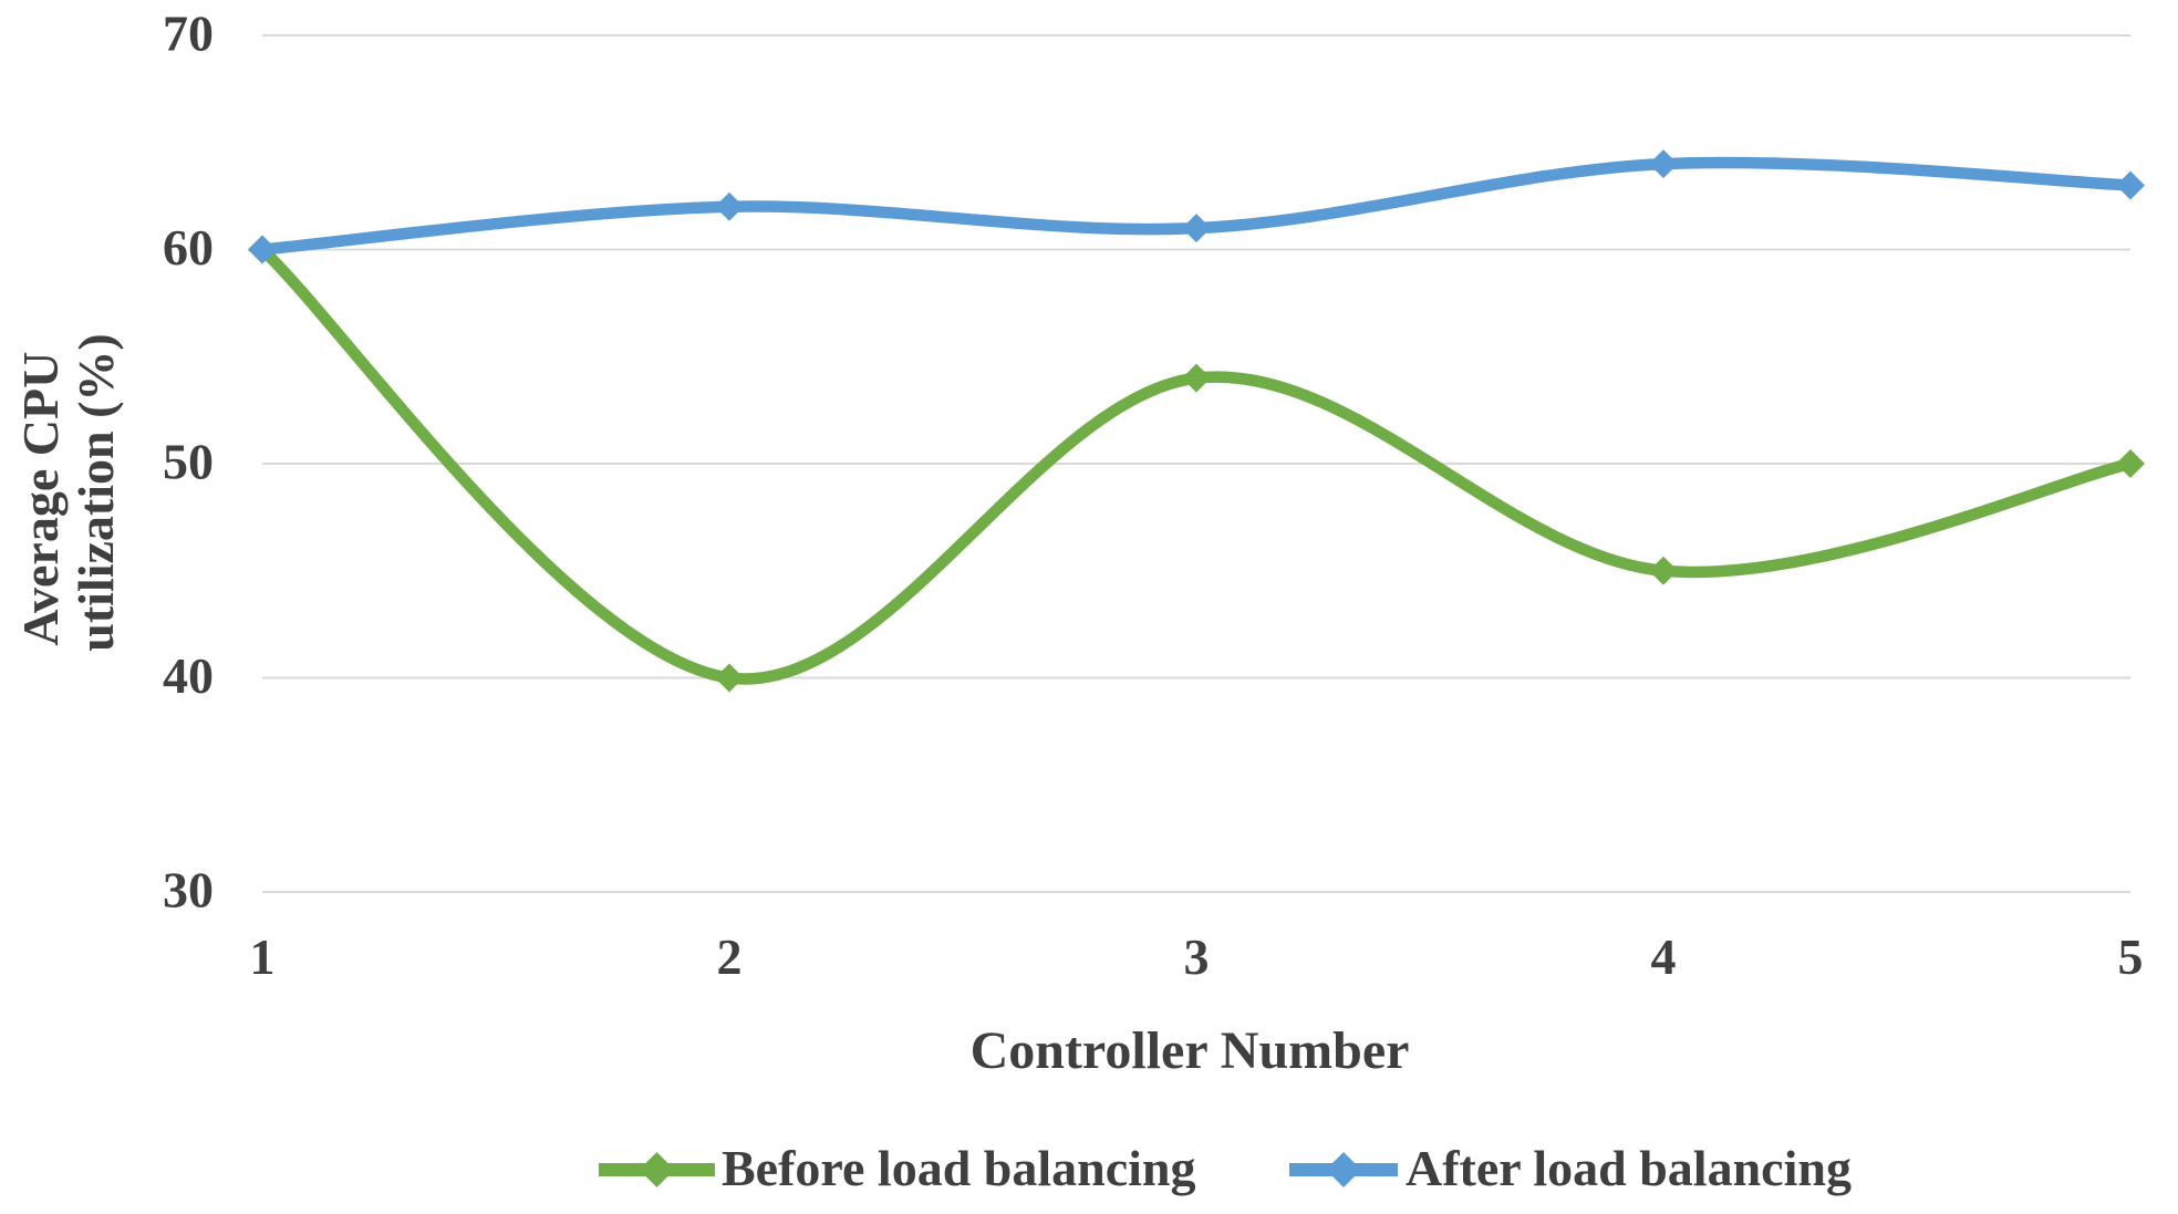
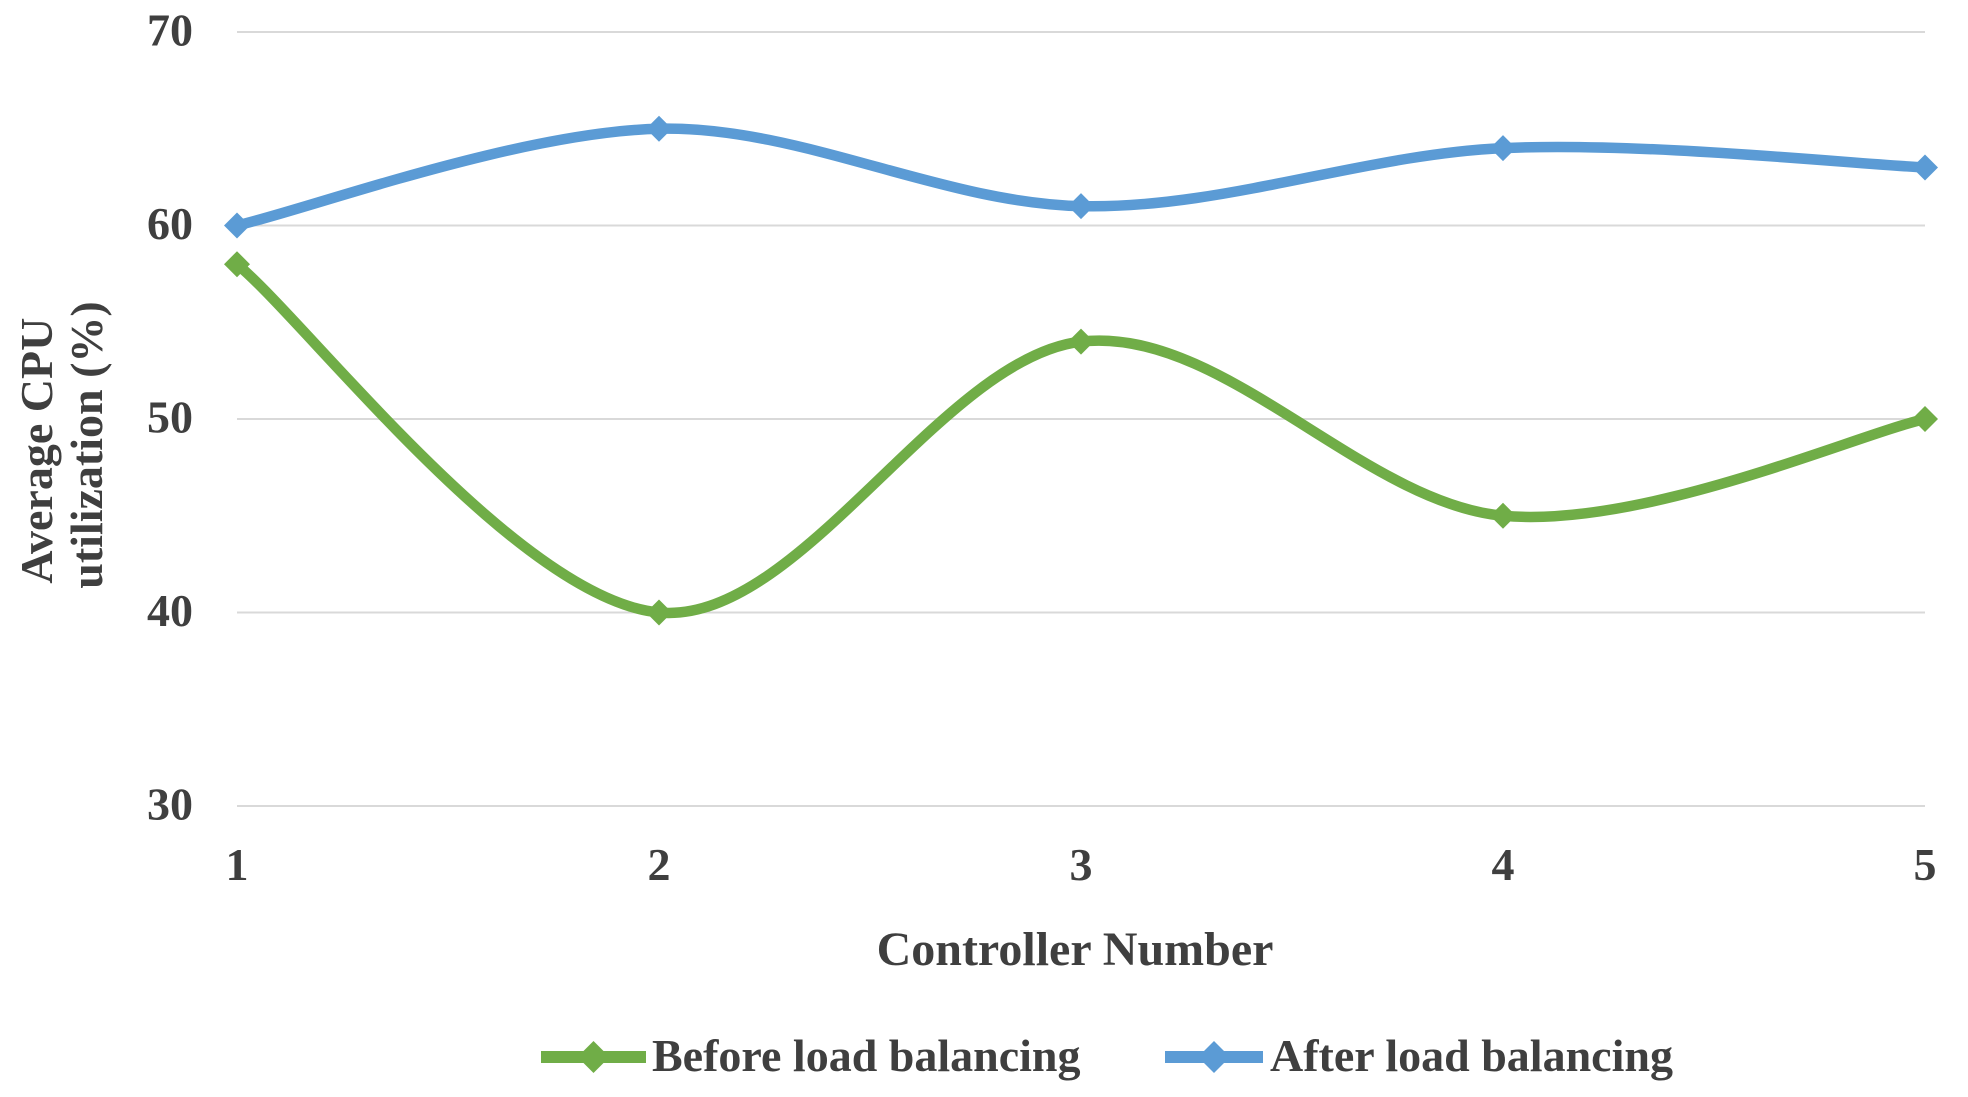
Before load balancing/1: 60 -> 58
After load balancing/2: 62 -> 65
